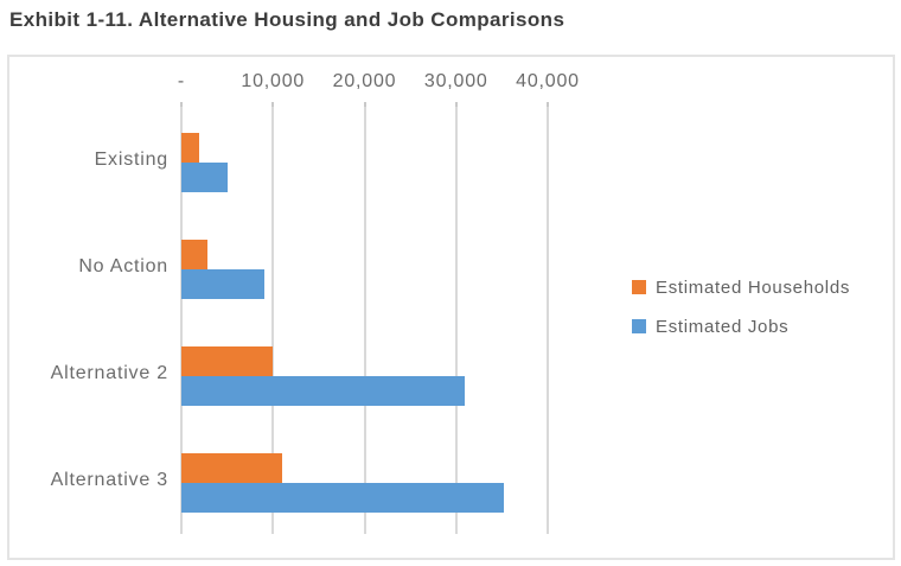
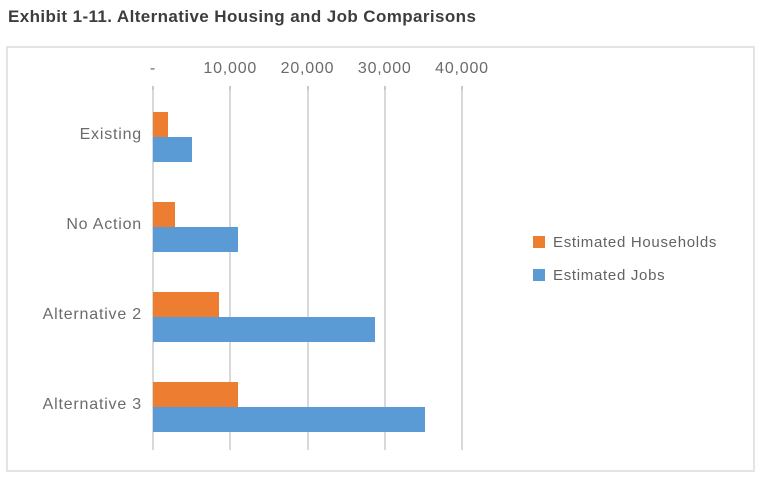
Estimated Jobs/No Action: 9000 -> 11000
Estimated Households/Alternative 2: 10000 -> 8000
Estimated Jobs/Alternative 2: 31000 -> 29000
